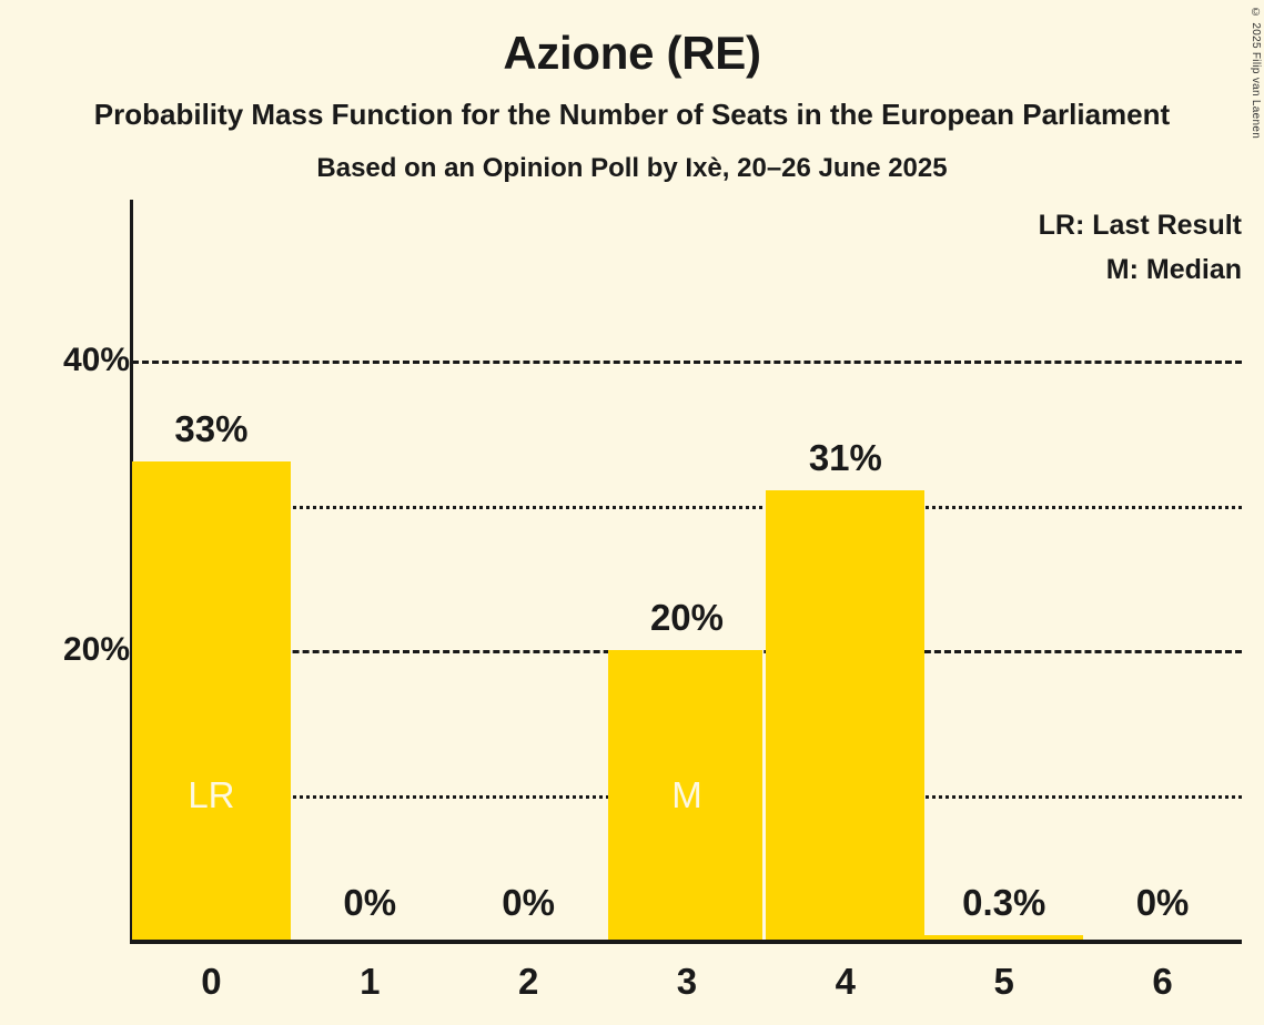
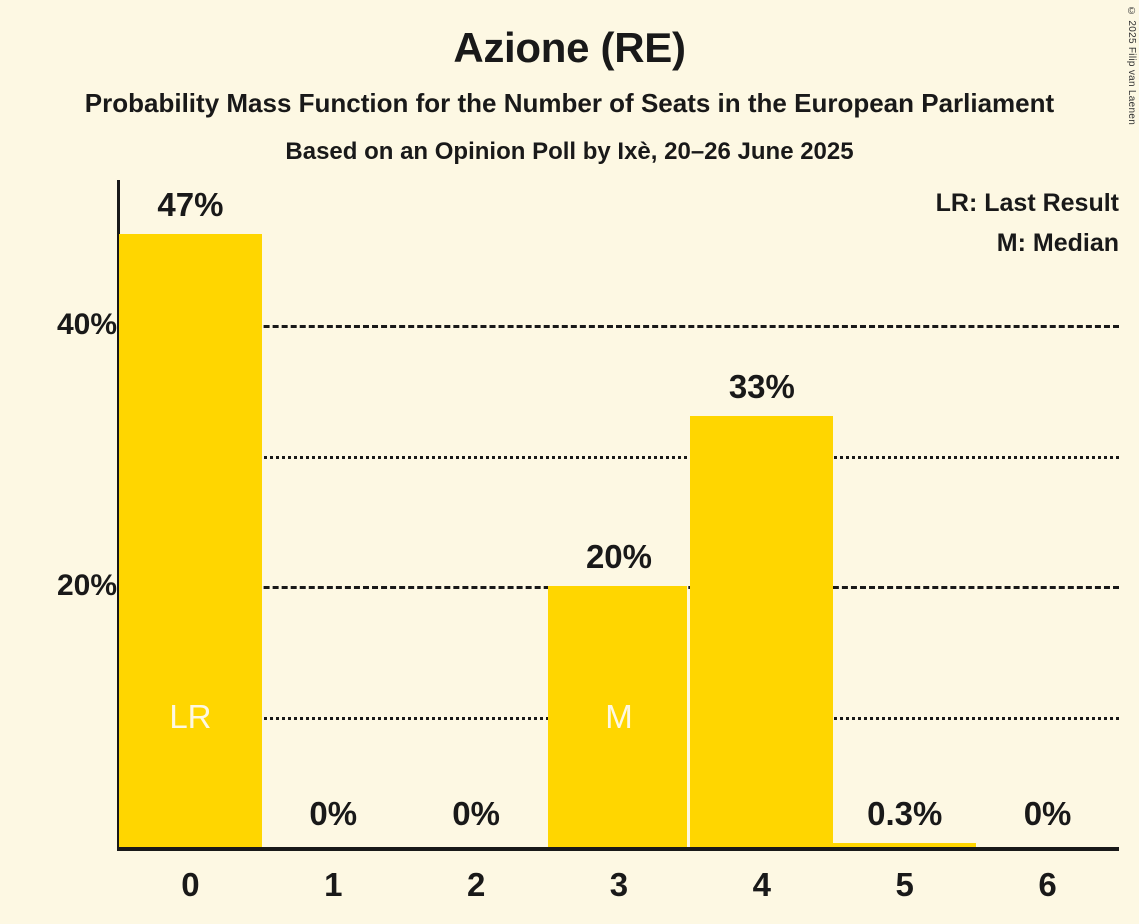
0: 33% -> 47%
4: 31% -> 33%
